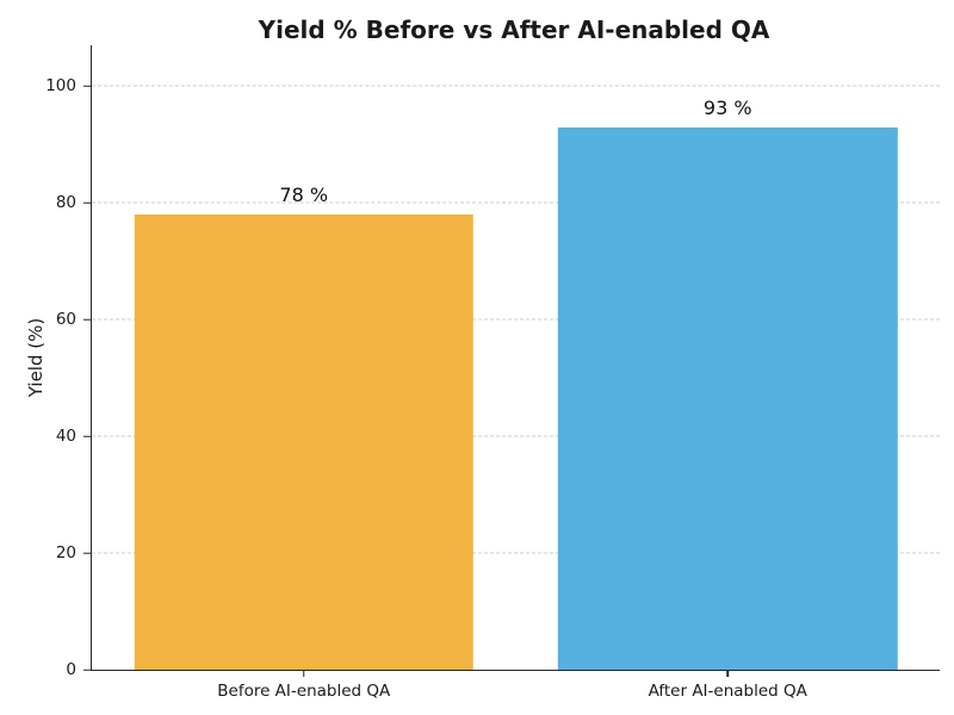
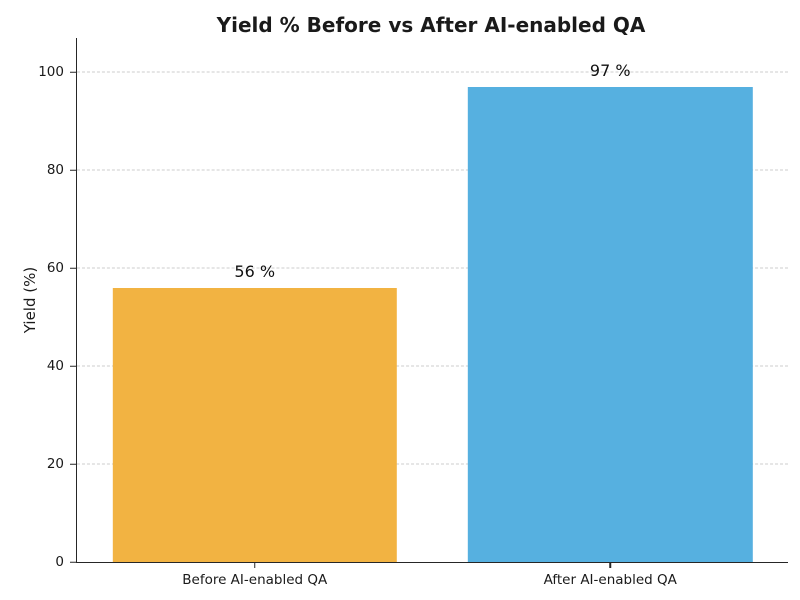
Before AI-enabled QA: 78 -> 56
After AI-enabled QA: 93 -> 97
